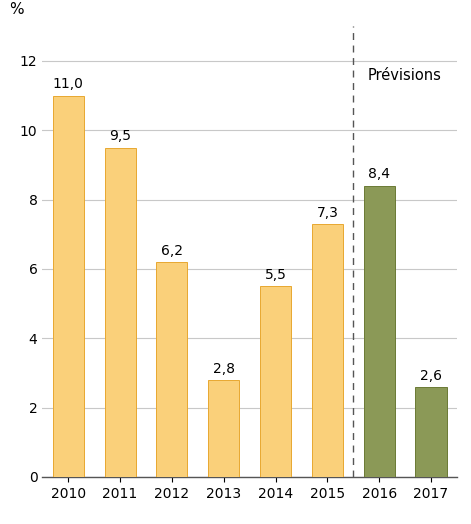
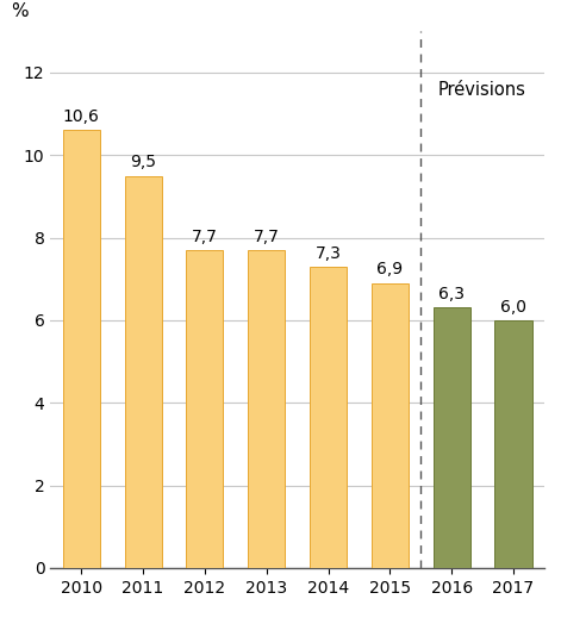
2010: 11,0 -> 10,6
2012: 6,2 -> 7,7
2013: 2,8 -> 7,7
2014: 5,5 -> 7,3
2015: 7,3 -> 6,9
2016: 8,4 -> 6,3
2017: 2,6 -> 6,0
